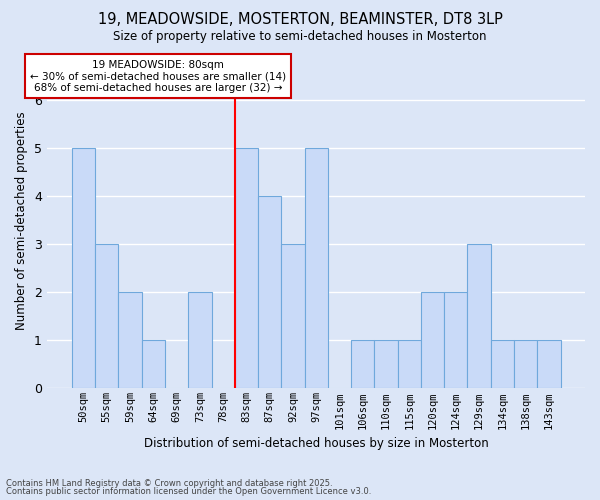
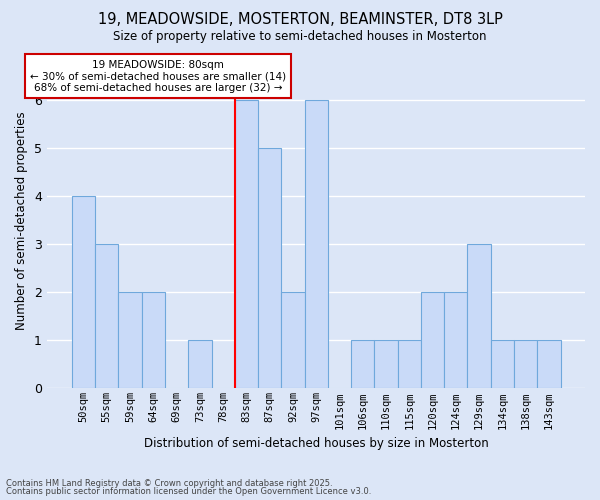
50sqm: 5 -> 4
64sqm: 1 -> 2
73sqm: 2 -> 1
83sqm: 5 -> 6
87sqm: 4 -> 5
92sqm: 3 -> 2
97sqm: 5 -> 6
